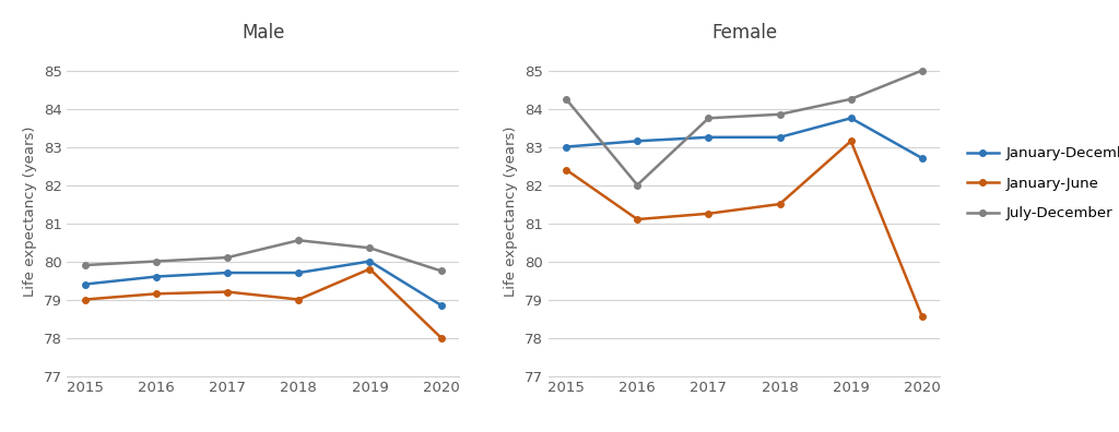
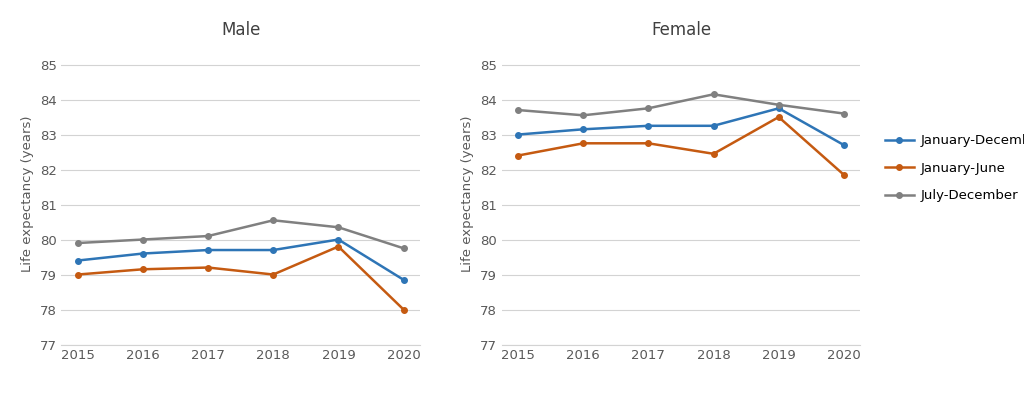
Female/July-December/2015: 84.25 -> 83.70
Female/January-June/2016: 81.10 -> 82.75
Female/July-December/2016: 82.00 -> 83.55
Female/January-June/2017: 81.25 -> 82.75
Female/January-June/2018: 81.50 -> 82.45
Female/July-December/2018: 83.85 -> 84.15
Female/January-June/2019: 83.15 -> 83.50
Female/July-December/2019: 84.25 -> 83.85
Female/January-June/2020: 78.55 -> 81.85
Female/July-December/2020: 85.00 -> 83.60
